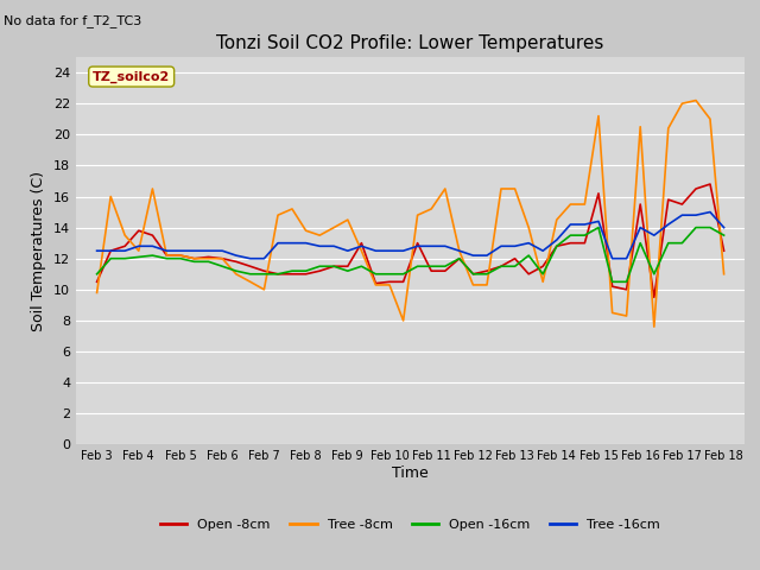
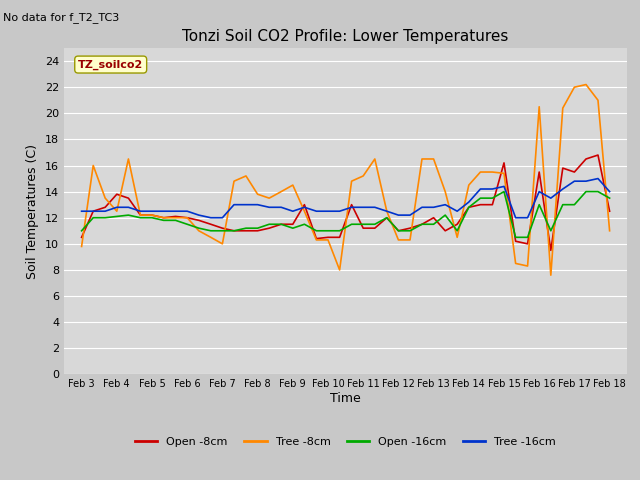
Tree -8cm/Feb 15: 21.2 -> 15.4
